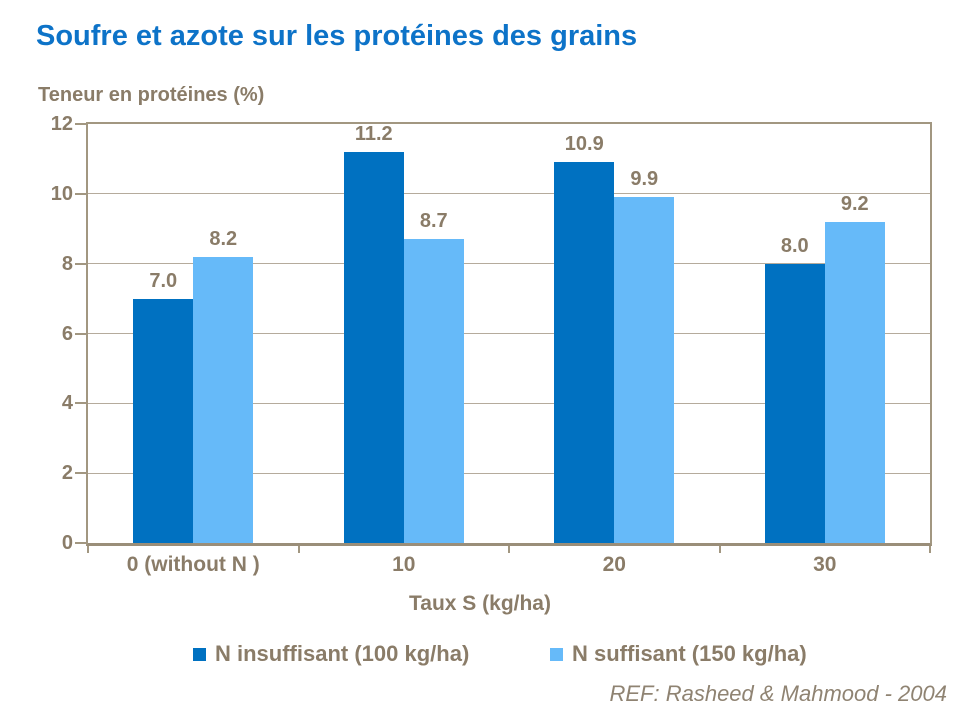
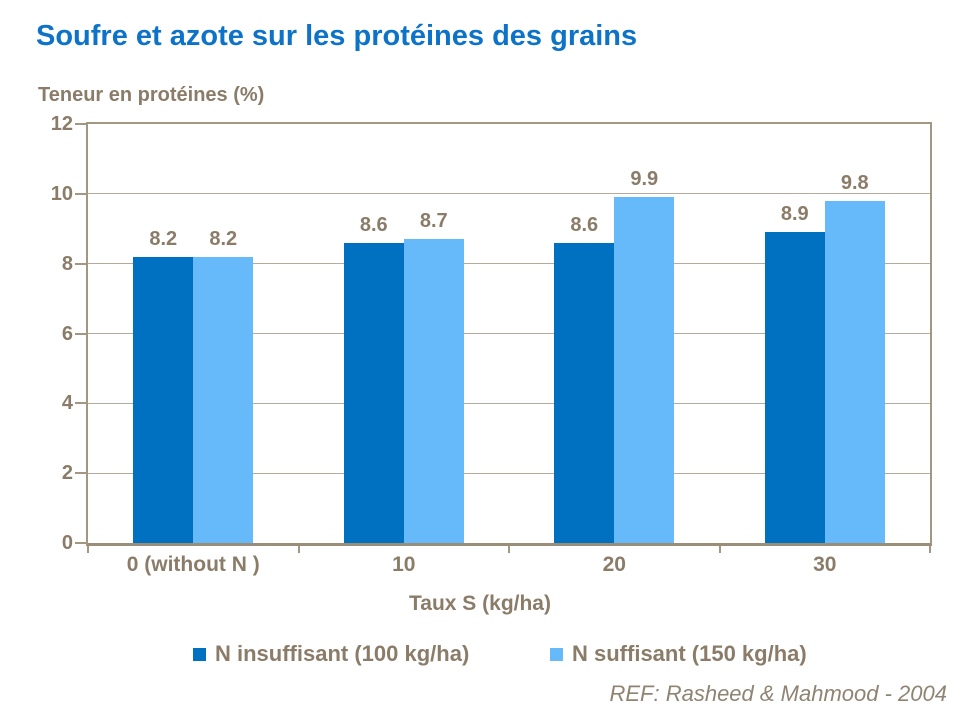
N insuffisant (100 kg/ha)/0 (without N ): 7.0 -> 8.2
N insuffisant (100 kg/ha)/10: 11.2 -> 8.6
N insuffisant (100 kg/ha)/20: 10.9 -> 8.6
N insuffisant (100 kg/ha)/30: 8.0 -> 8.9
N suffisant (150 kg/ha)/30: 9.2 -> 9.8
